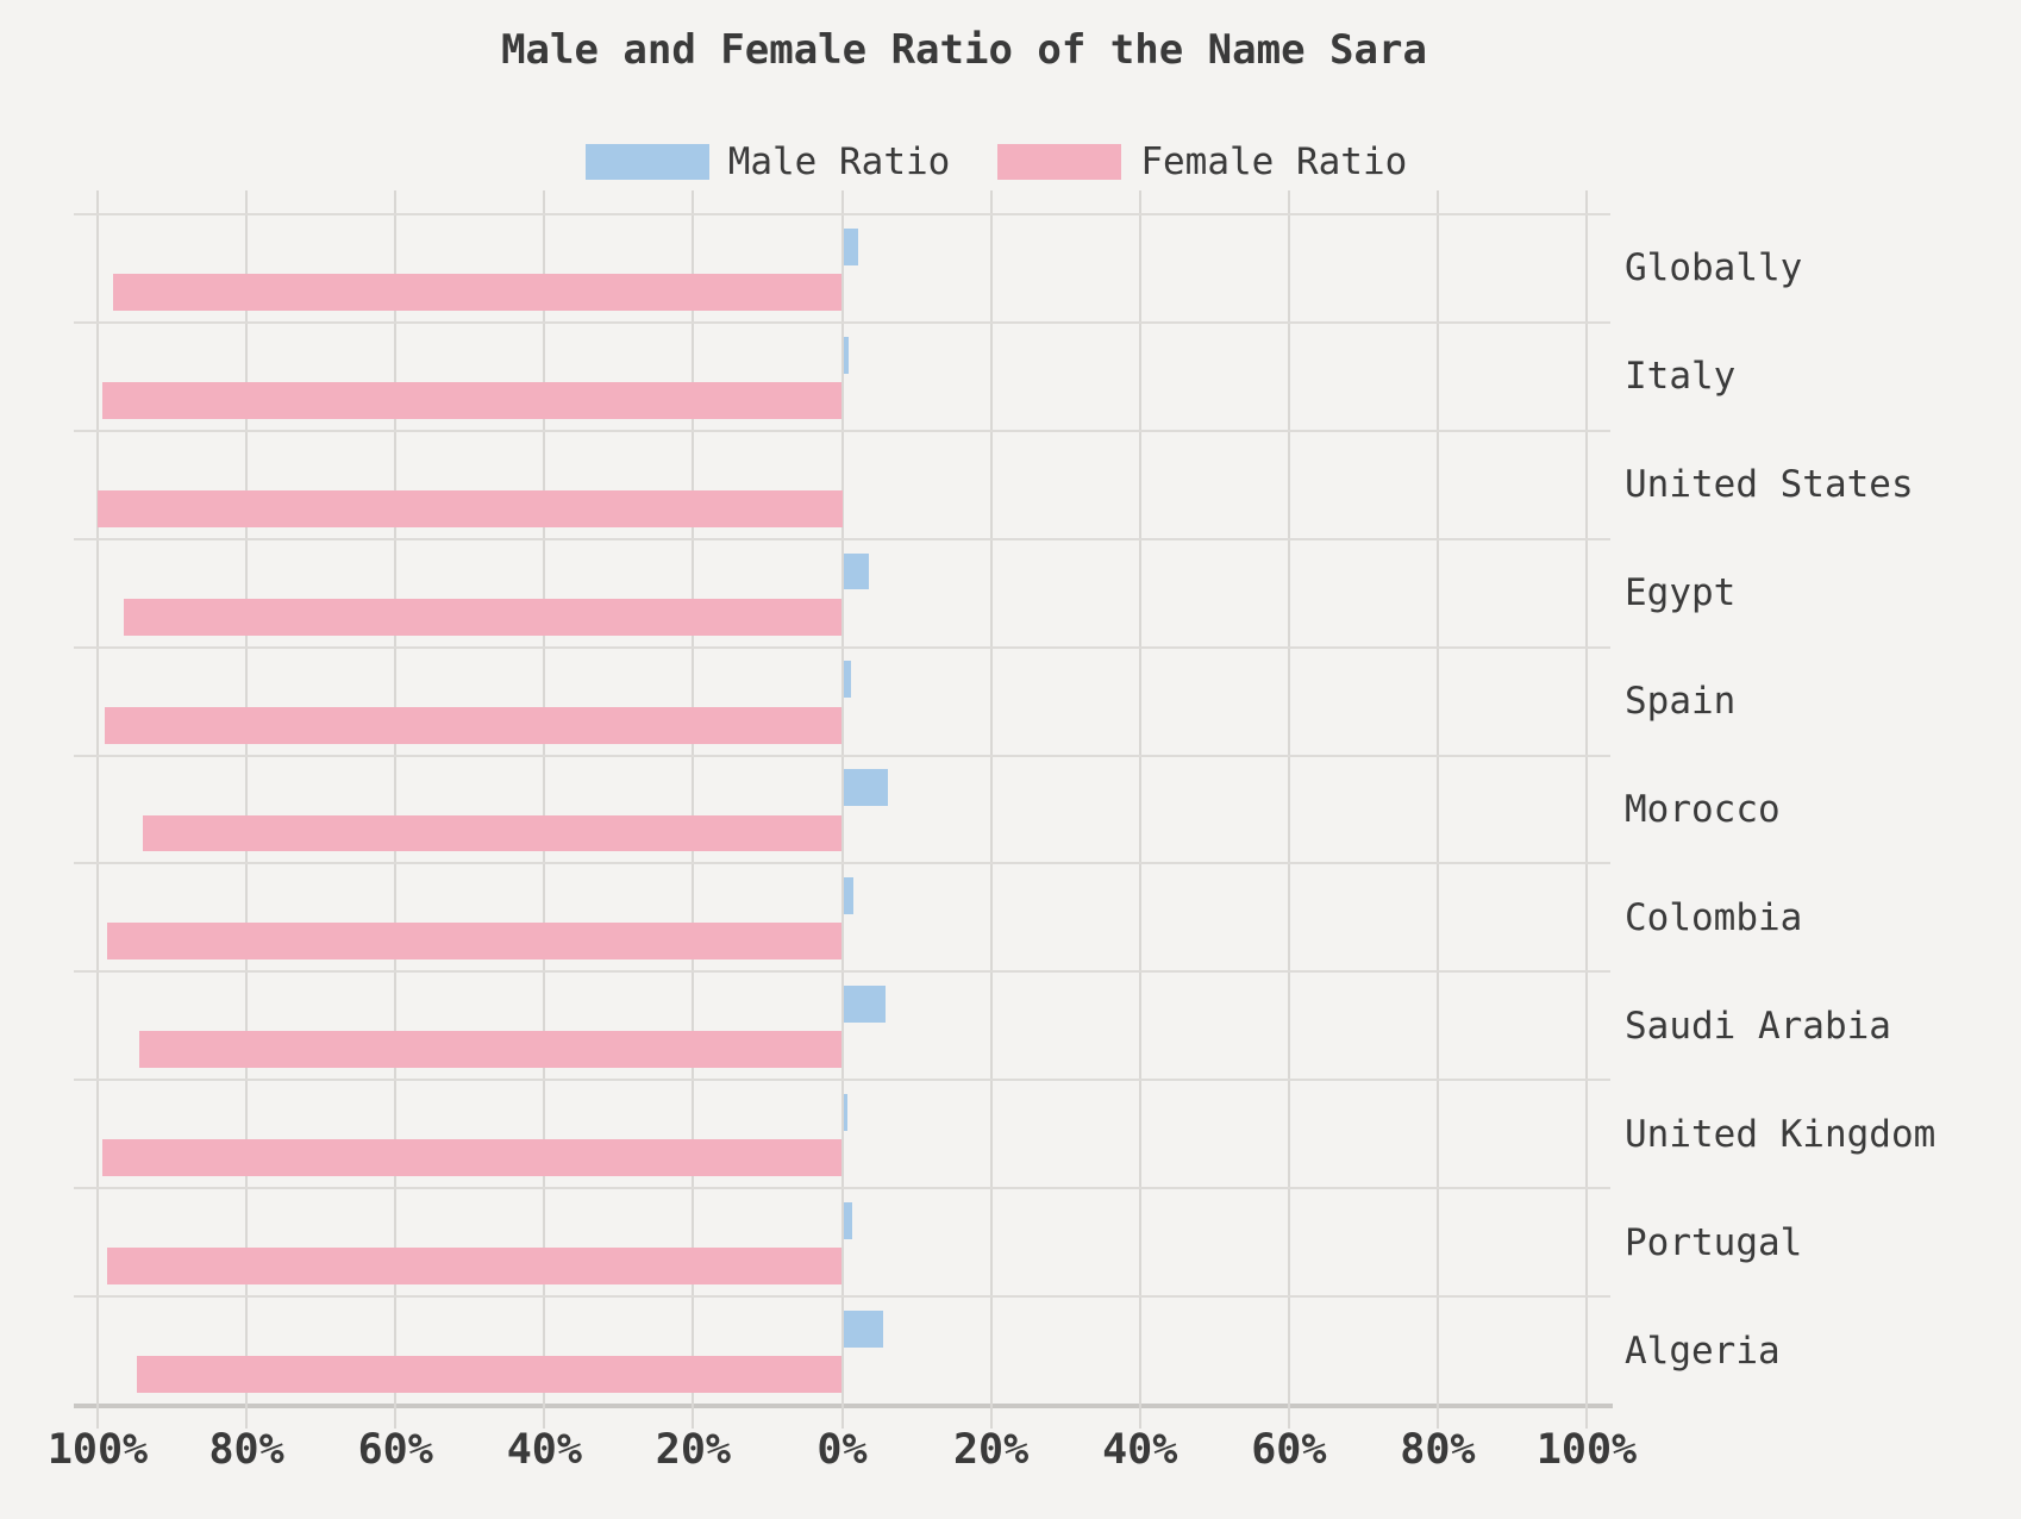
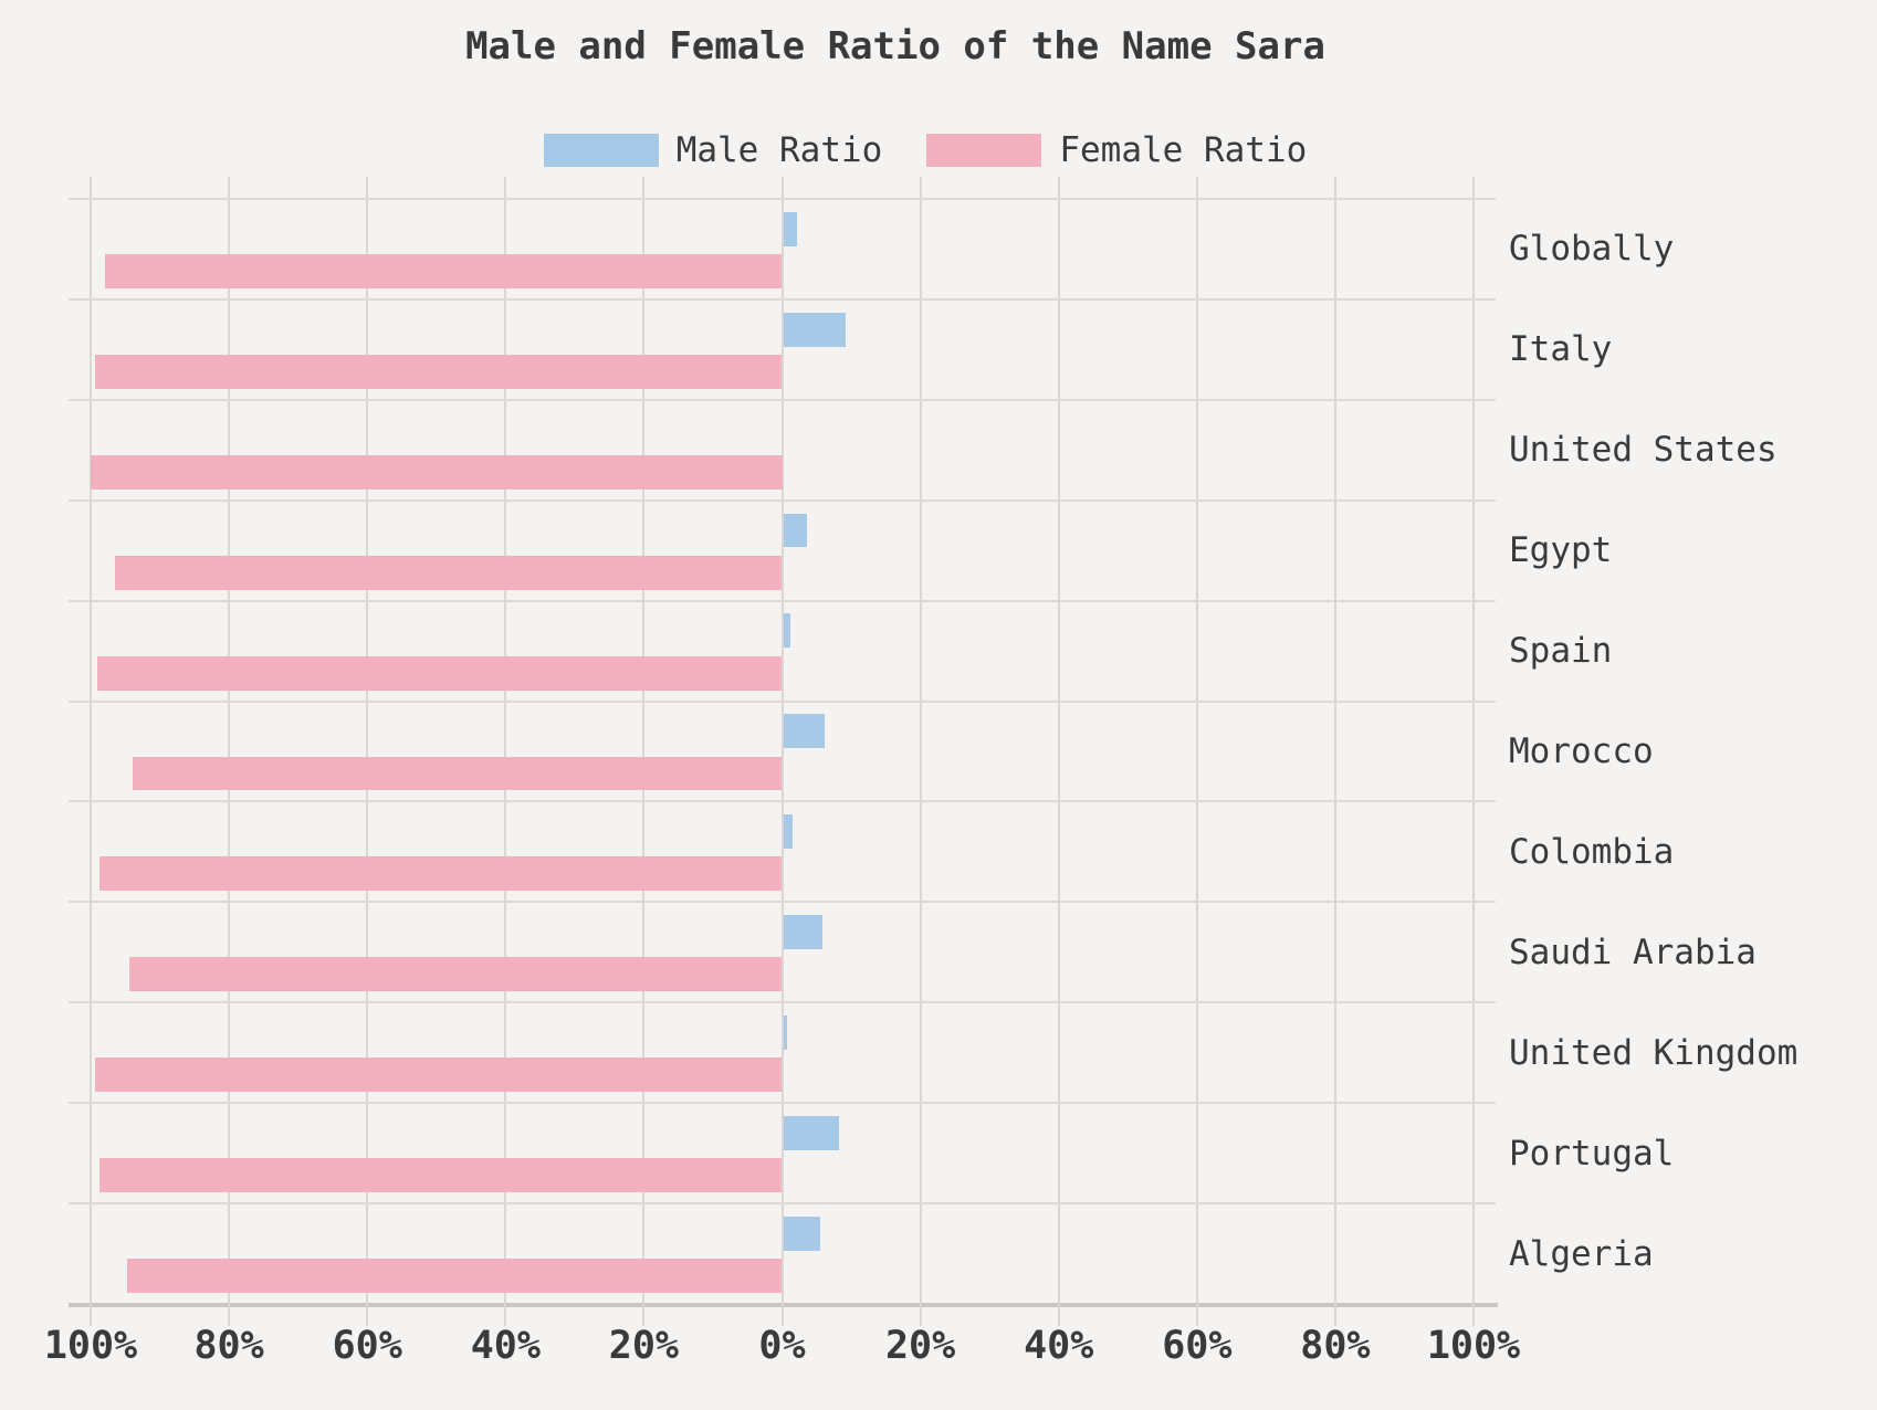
Male Ratio/Italy: 1% -> 9%
Male Ratio/Portugal: 1% -> 8%
